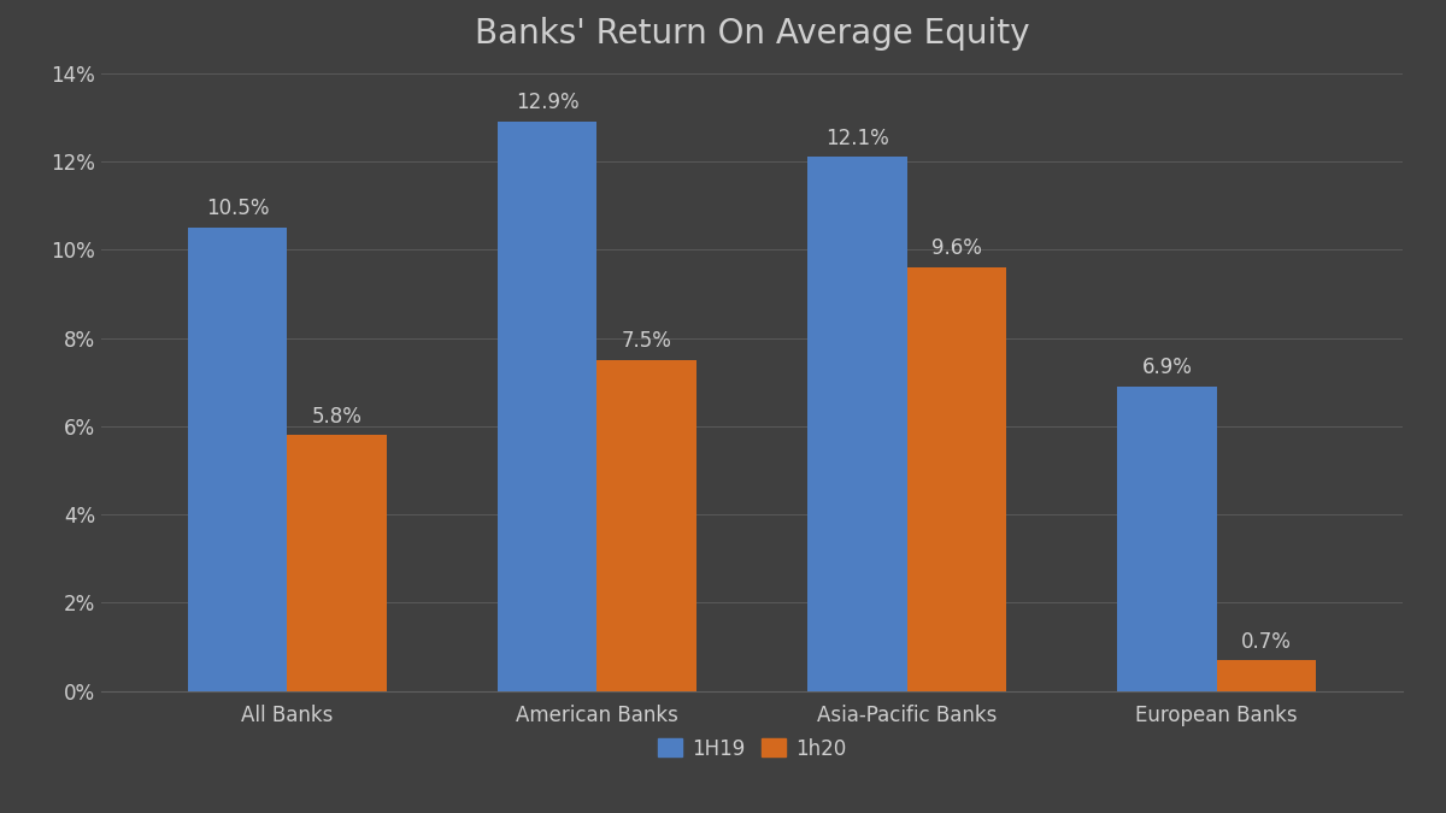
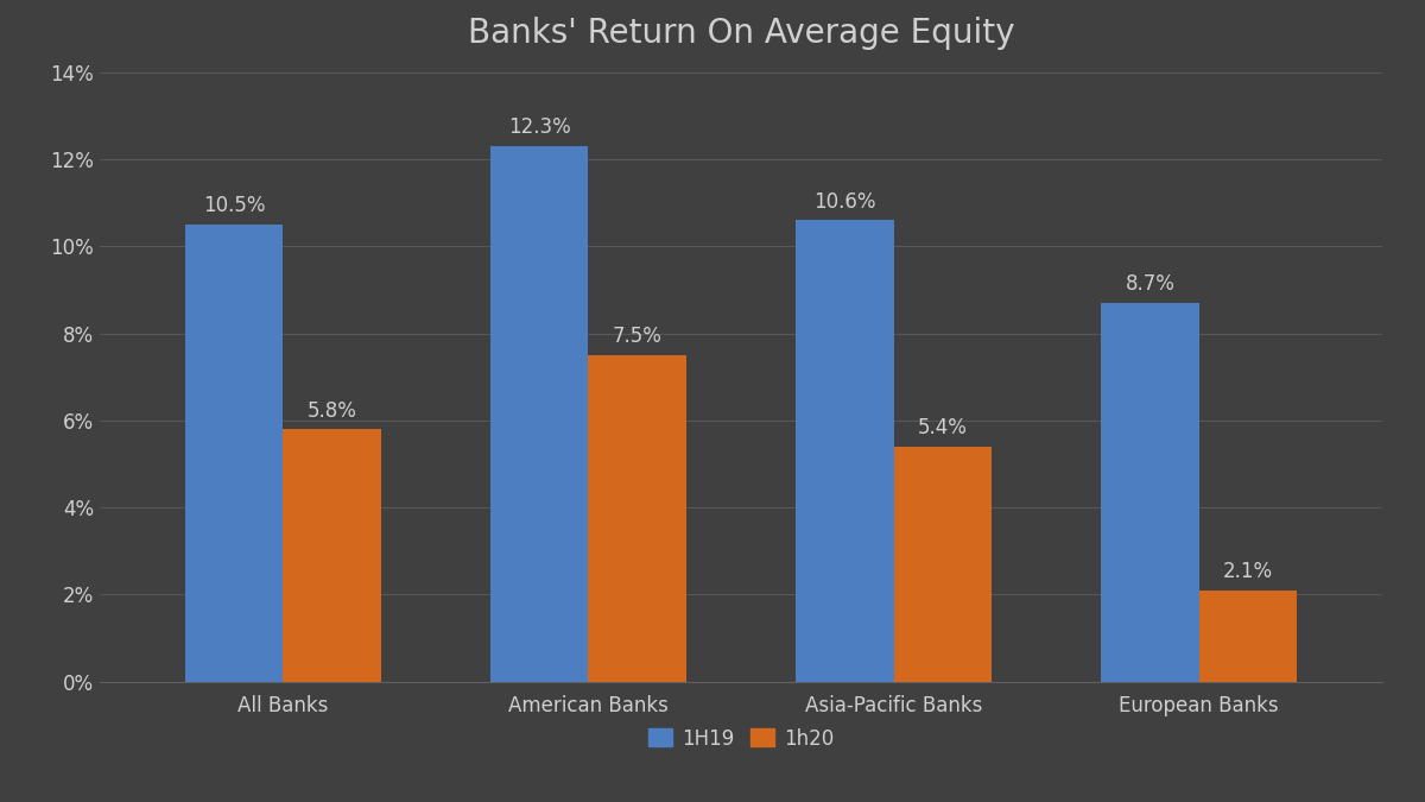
1H19/American Banks: 12.9% -> 12.3%
1H19/Asia-Pacific Banks: 12.1% -> 10.6%
1h20/Asia-Pacific Banks: 9.6% -> 5.4%
1H19/European Banks: 6.9% -> 8.7%
1h20/European Banks: 0.7% -> 2.1%
